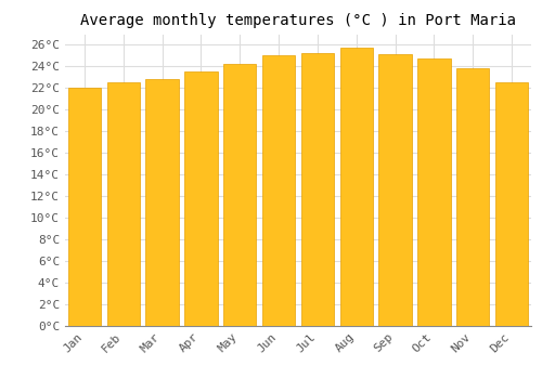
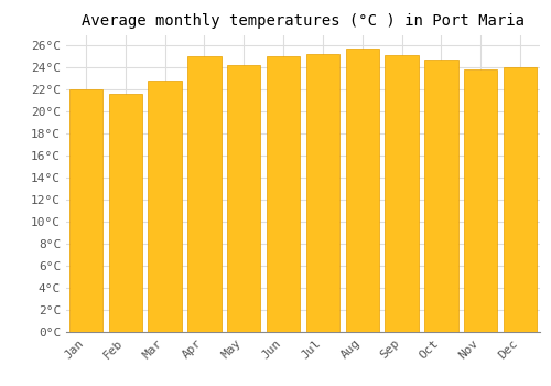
Feb: 22.5°C -> 21.6°C
Apr: 23.5°C -> 25.0°C
Dec: 22.5°C -> 24.0°C
